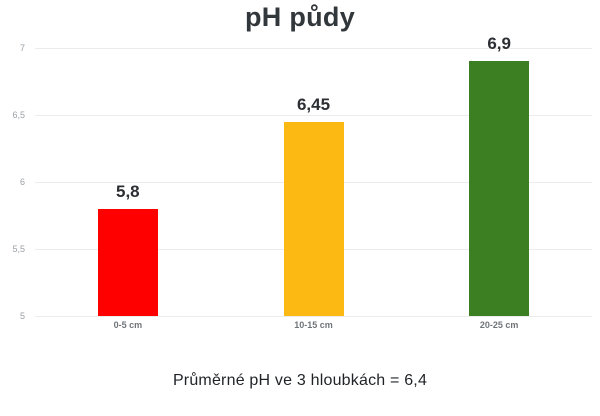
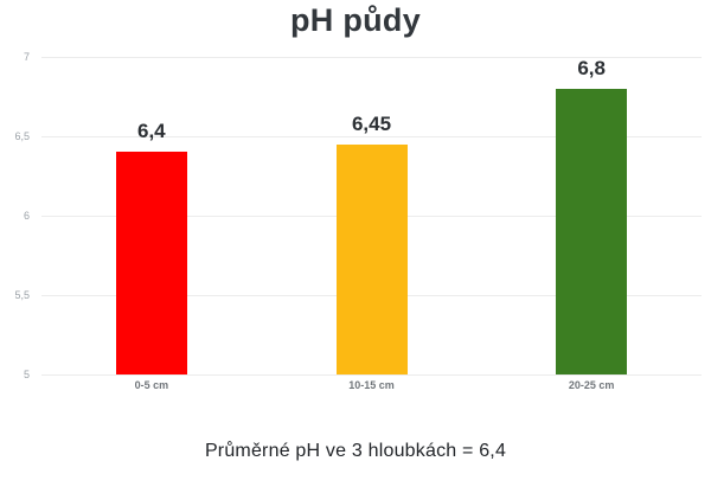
0-5 cm: 5,8 -> 6,4
20-25 cm: 6,9 -> 6,8
